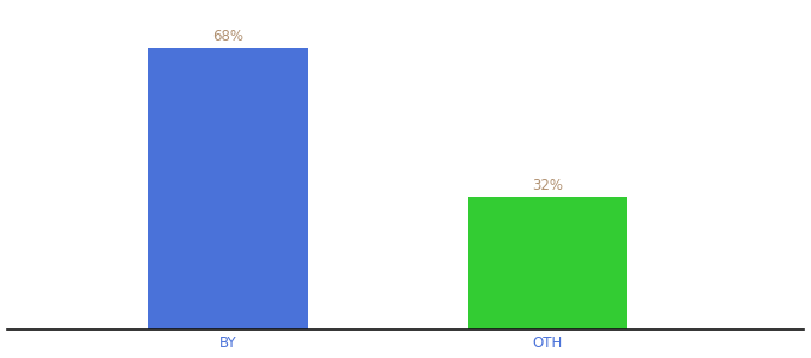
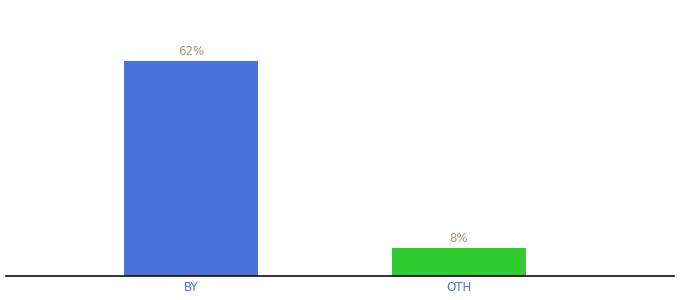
BY: 68% -> 62%
OTH: 32% -> 8%
